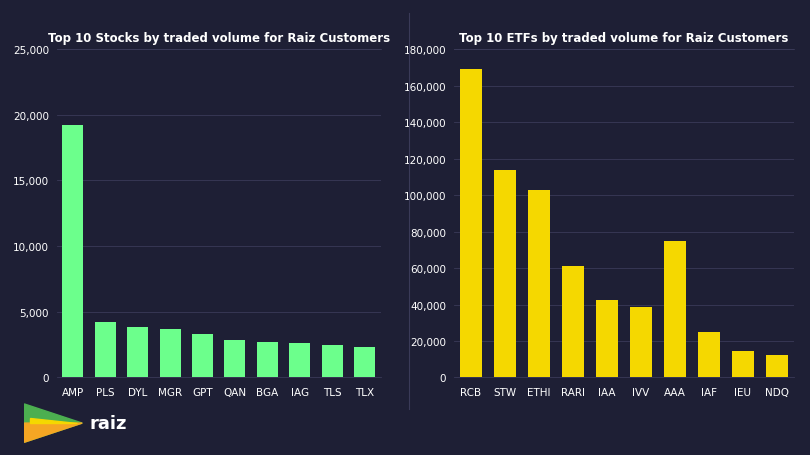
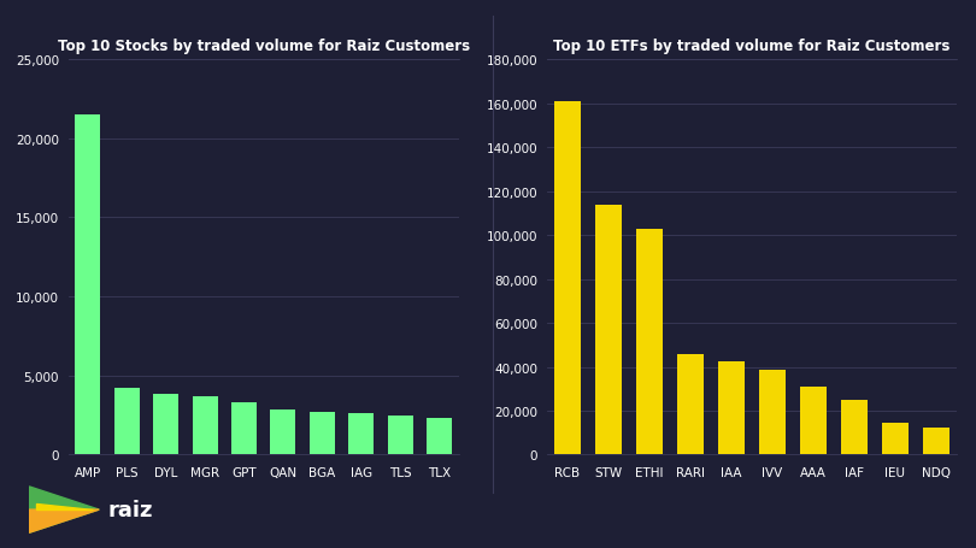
Top 10 Stocks by traded volume for Raiz Customers/AMP: 19,200 -> 21,500
Top 10 ETFs by traded volume for Raiz Customers/RCB: 169,000 -> 161,000
Top 10 ETFs by traded volume for Raiz Customers/RARI: 61,000 -> 46,000
Top 10 ETFs by traded volume for Raiz Customers/AAA: 75,000 -> 31,000
